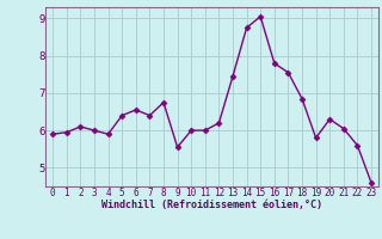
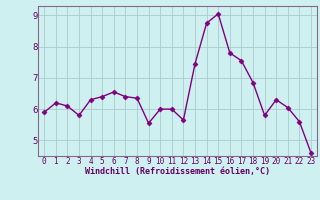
1: 5.95 -> 6.20
3: 6.00 -> 5.80
4: 5.90 -> 6.30
8: 6.75 -> 6.35
12: 6.20 -> 5.65
